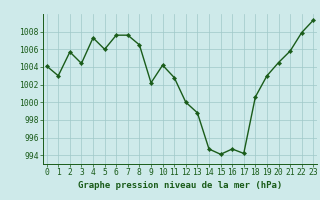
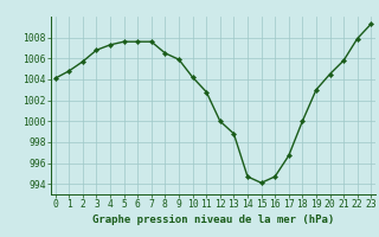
1: 1003.0 -> 1004.8
3: 1004.4 -> 1006.8
5: 1006.0 -> 1007.6
9: 1002.2 -> 1005.9
17: 994.2 -> 996.7
18: 1000.6 -> 1000.0
